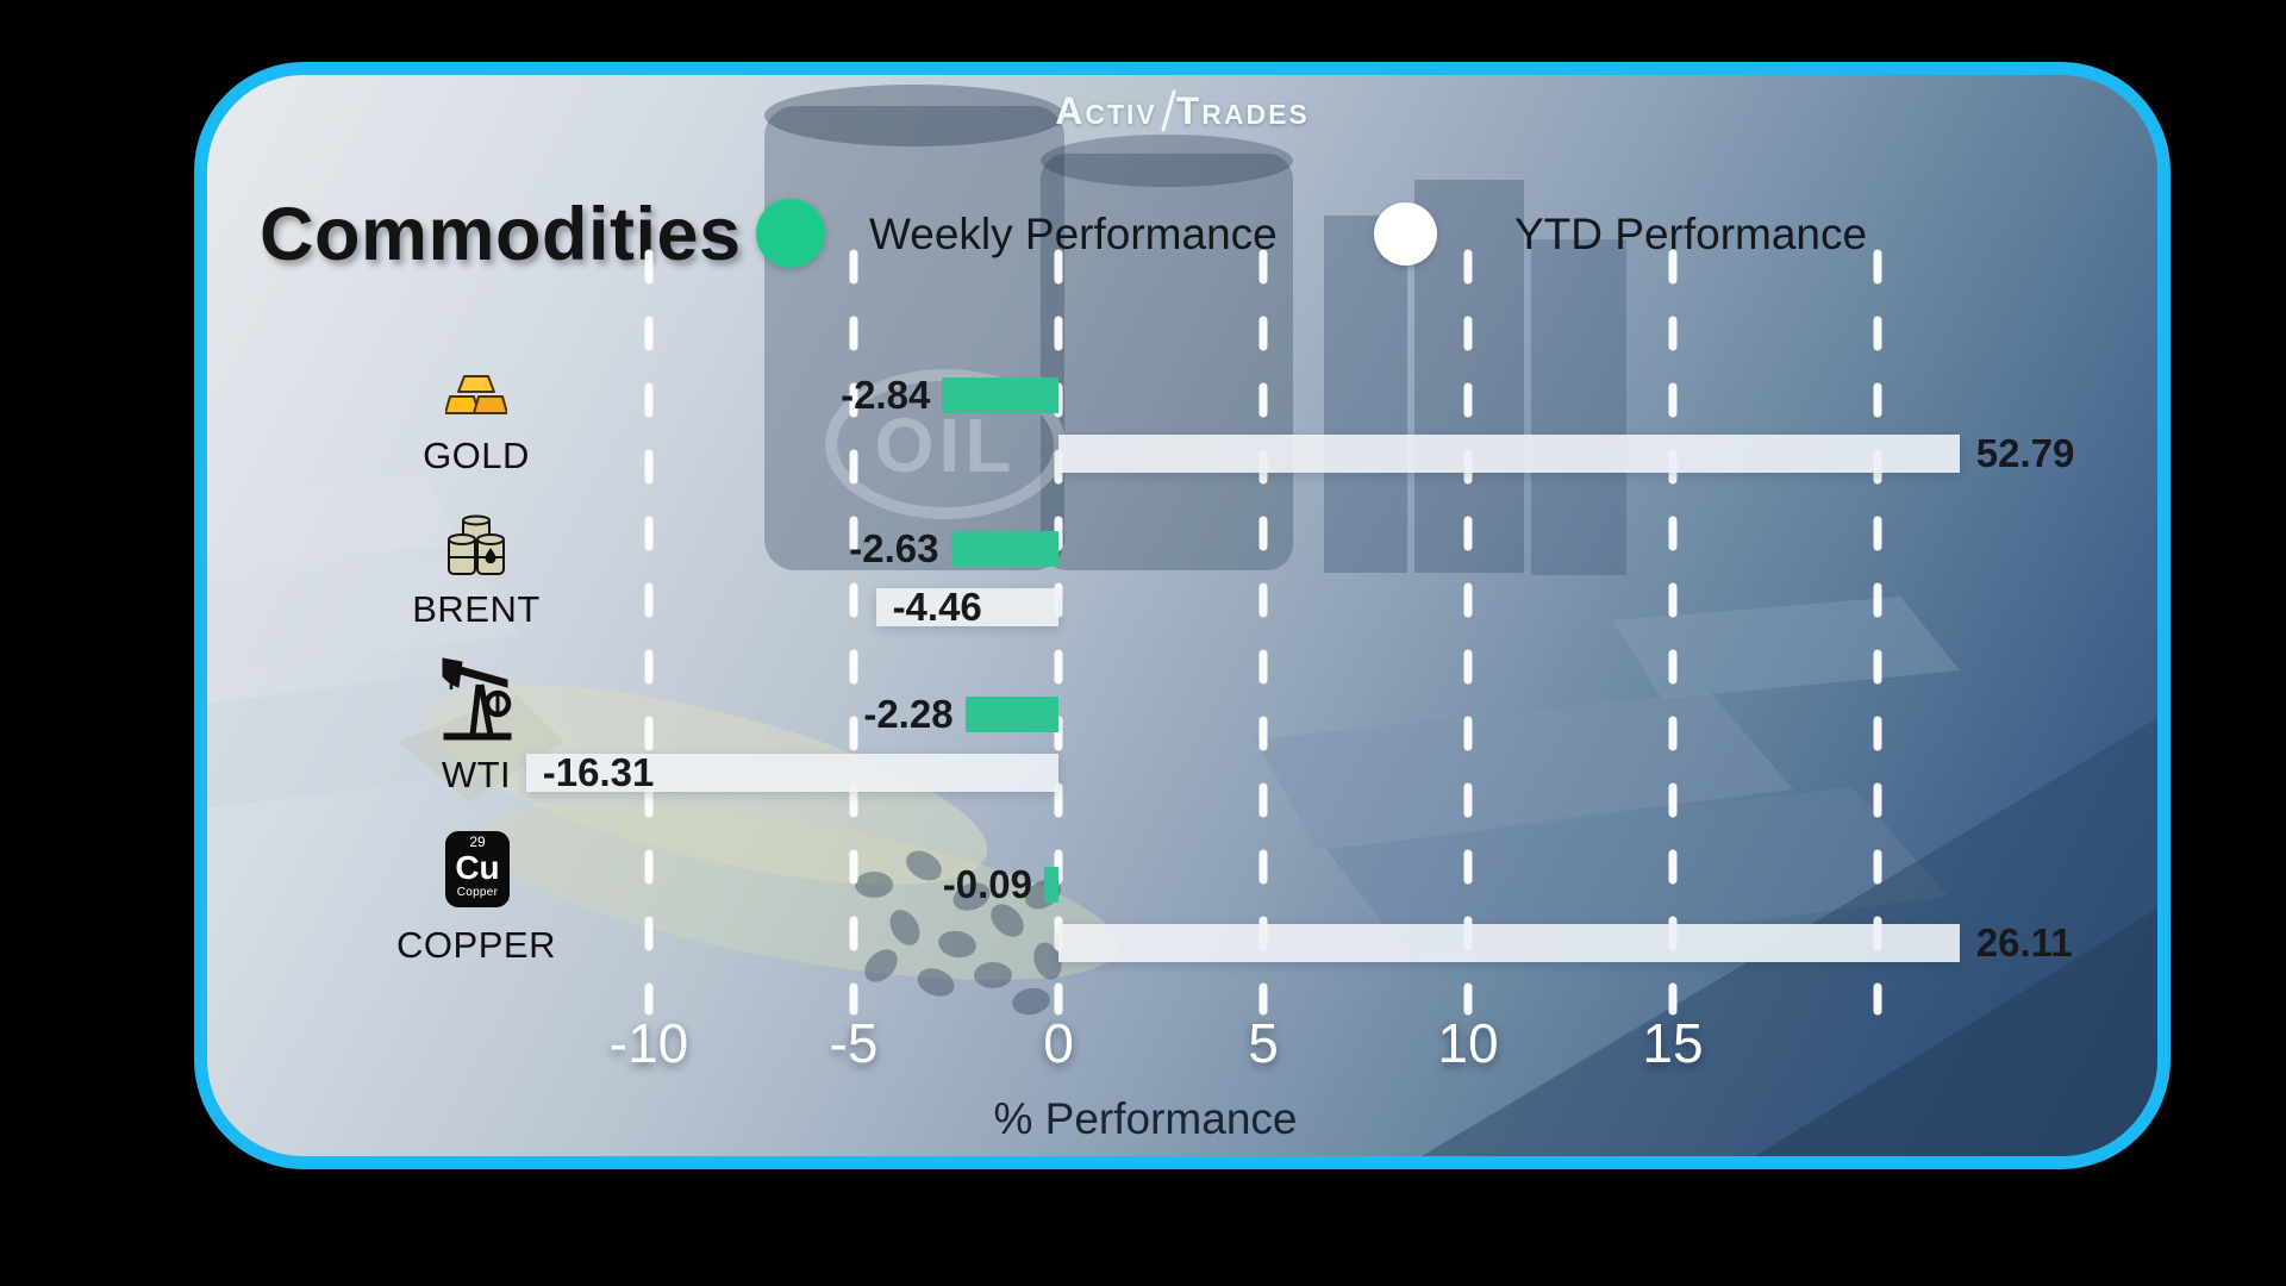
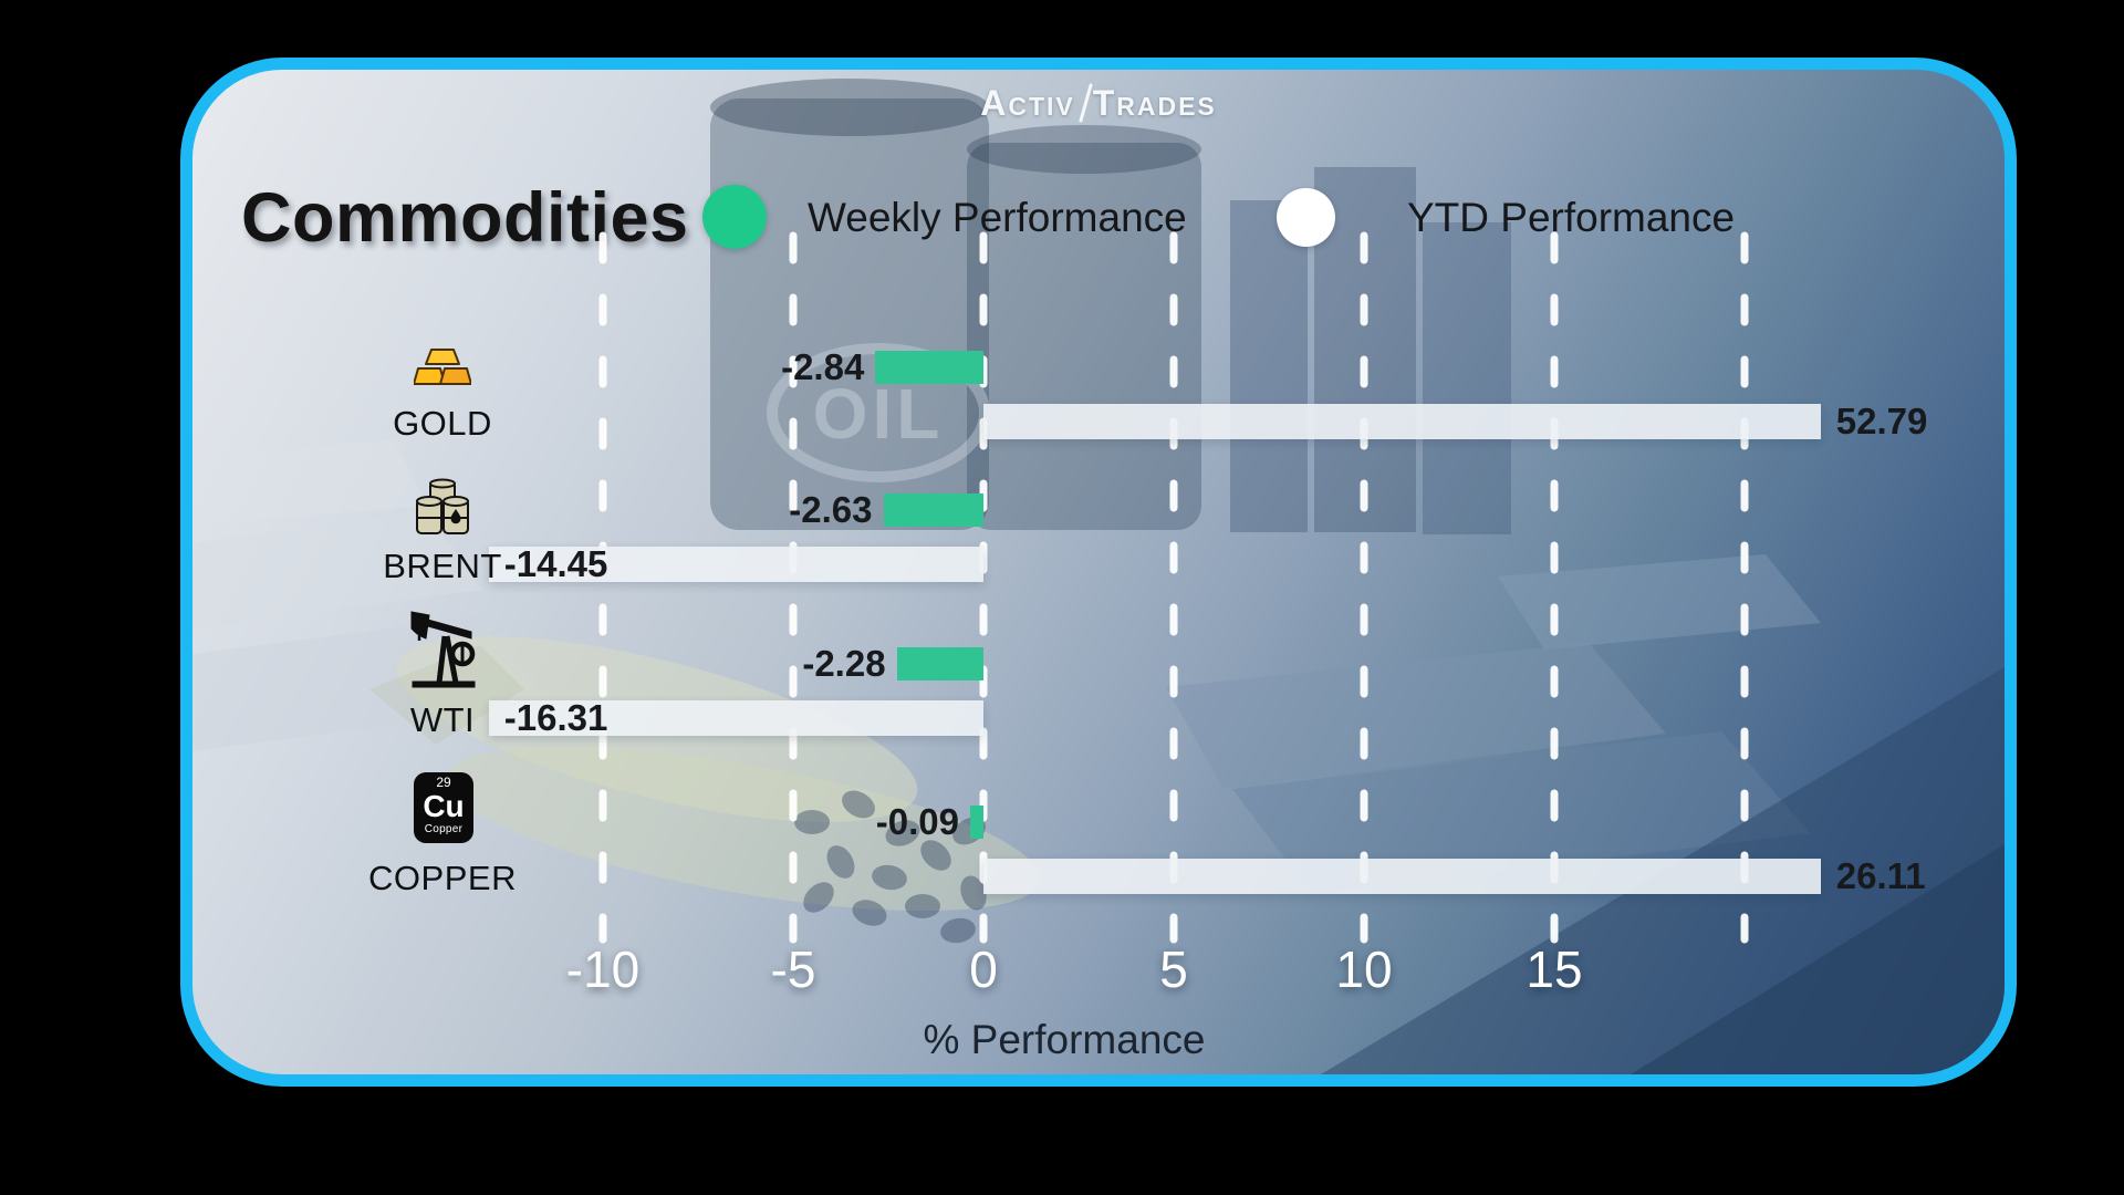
YTD Performance/BRENT: -4.46 -> -14.45
